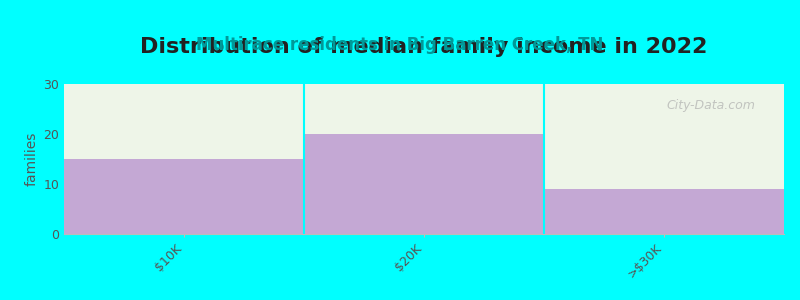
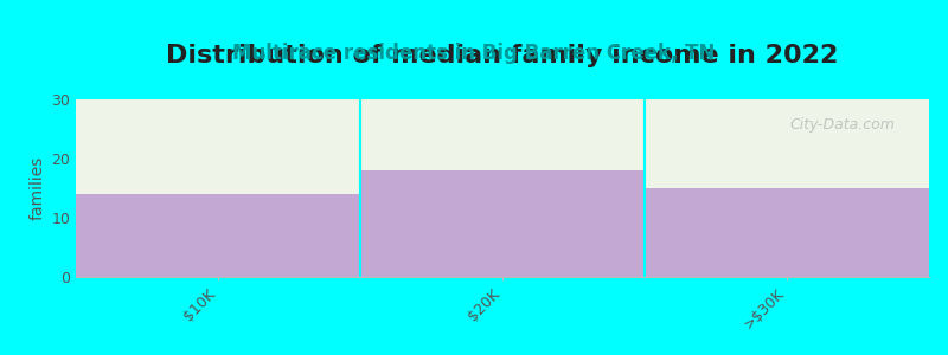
$10K: 15 -> 14
$20K: 20 -> 18
>$30K: 9 -> 15
